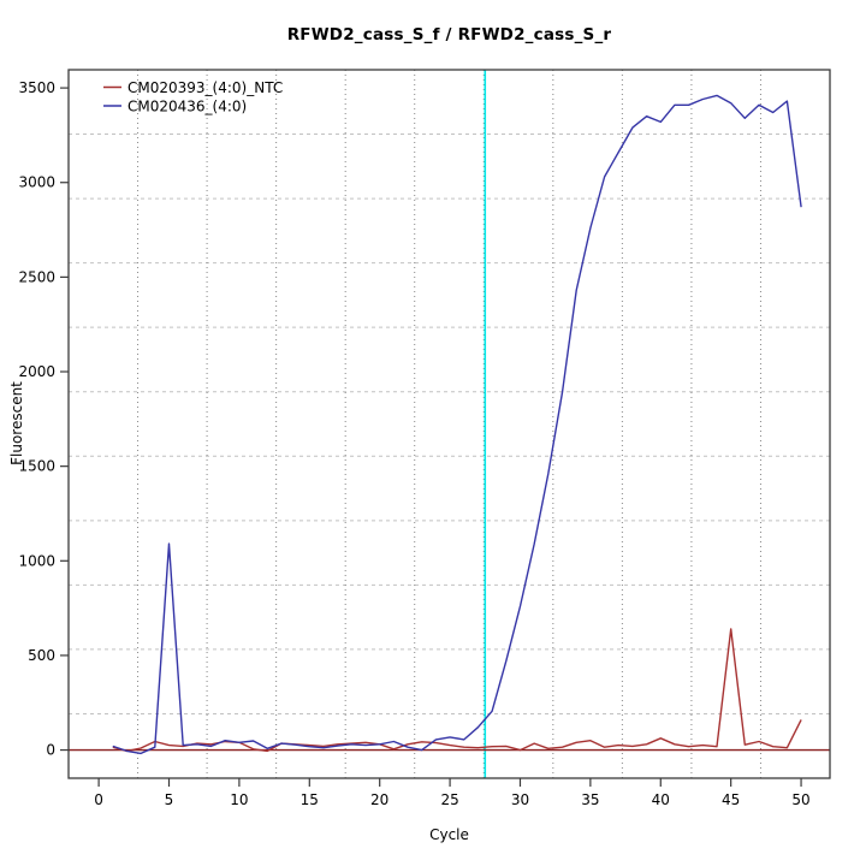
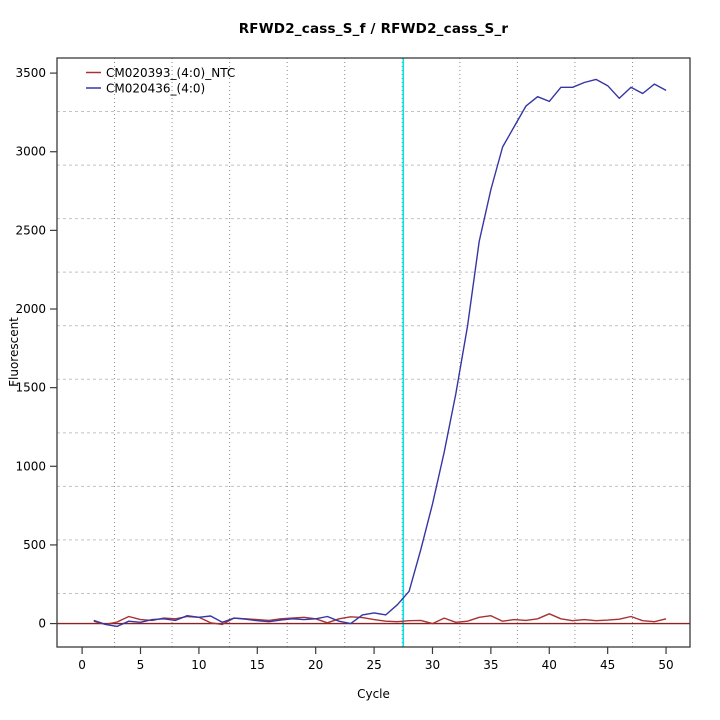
CM020436_(4:0)/5: 1090 -> 10
CM020393_(4:0)_NTC/45: 640 -> 20
CM020393_(4:0)_NTC/50: 160 -> 30
CM020436_(4:0)/50: 2870 -> 3390
